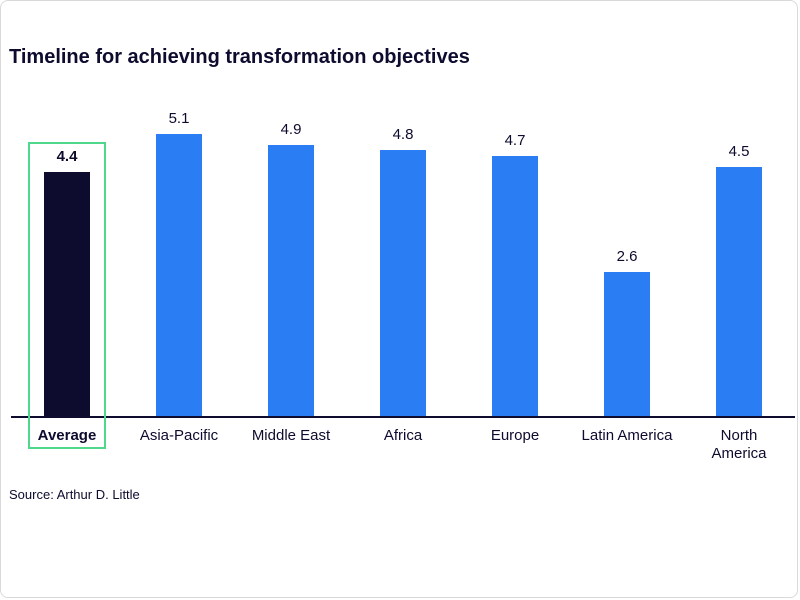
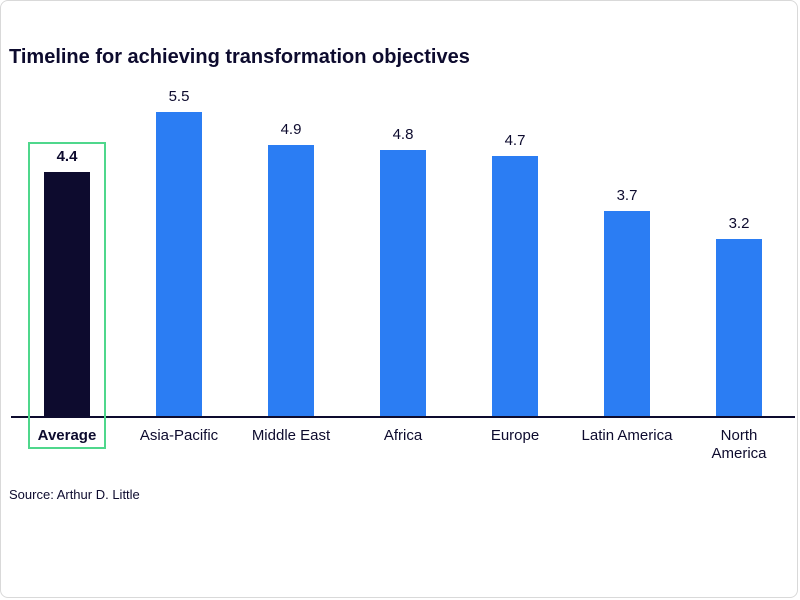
Asia-Pacific: 5.1 -> 5.5
Latin America: 2.6 -> 3.7
North America: 4.5 -> 3.2
